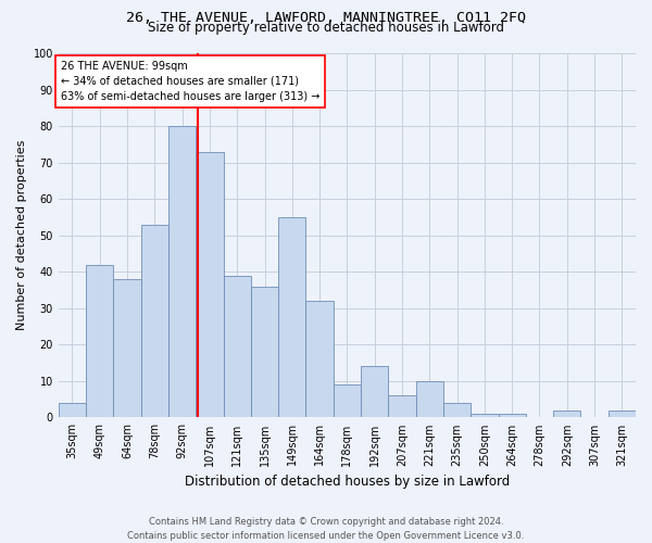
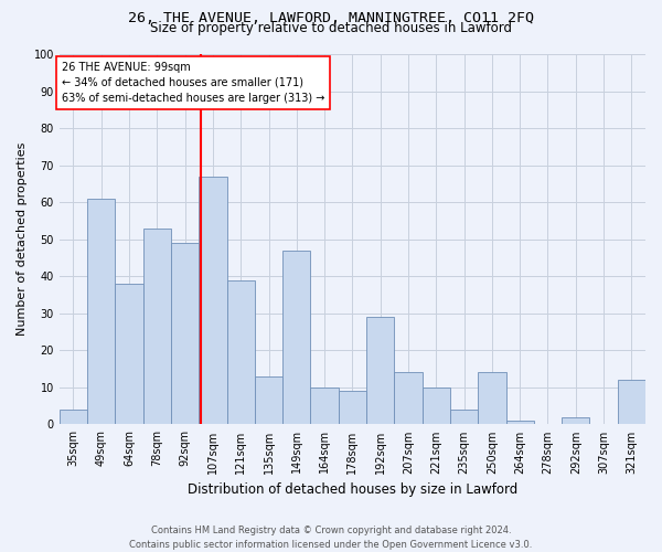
49sqm: 42 -> 61
92sqm: 80 -> 49
107sqm: 73 -> 67
135sqm: 36 -> 13
149sqm: 55 -> 47
164sqm: 32 -> 10
192sqm: 14 -> 29
207sqm: 6 -> 14
250sqm: 1 -> 14
321sqm: 2 -> 12
